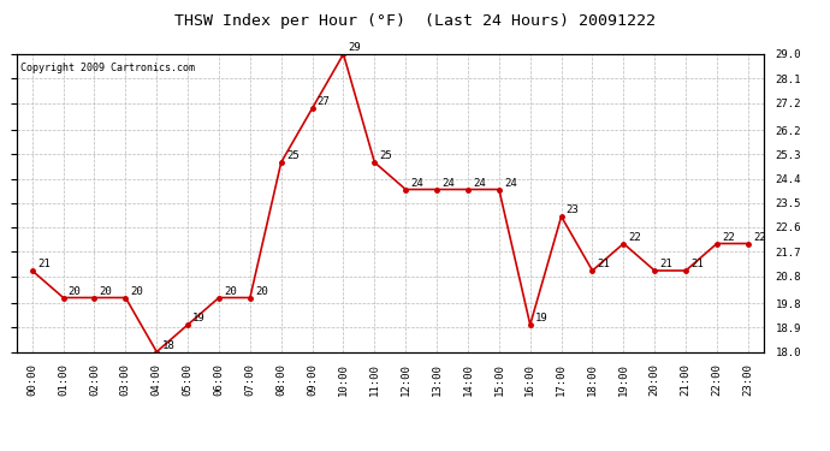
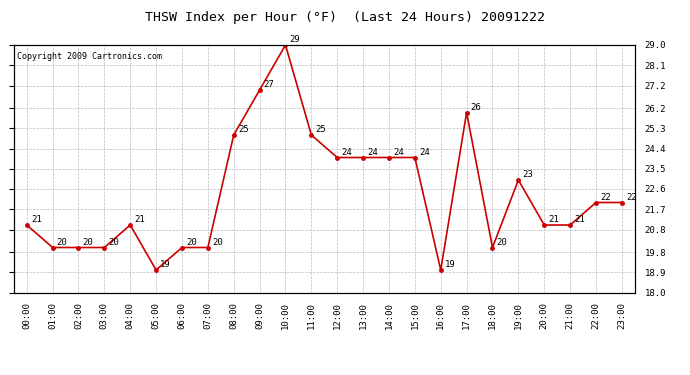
04:00: 18 -> 21
17:00: 23 -> 26
18:00: 21 -> 20
19:00: 22 -> 23
